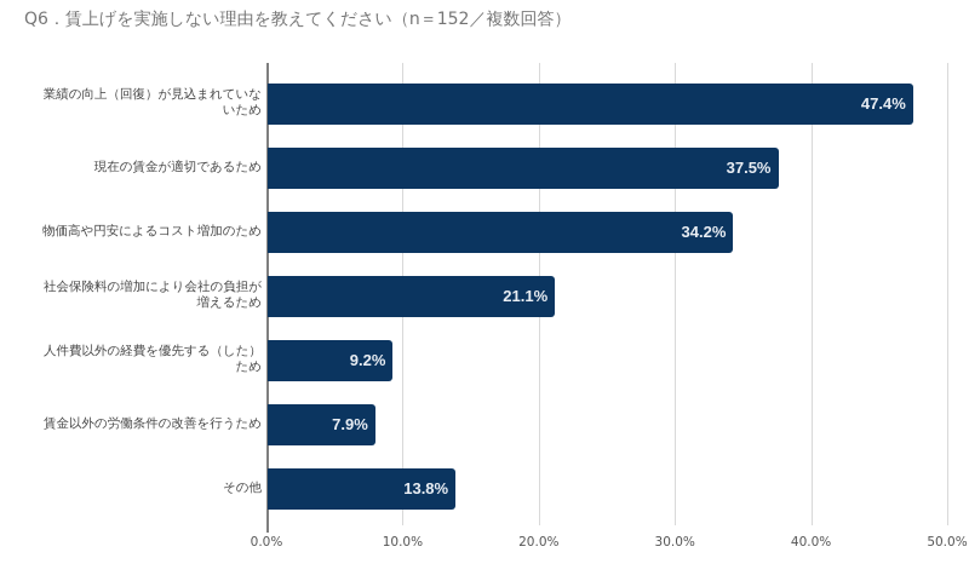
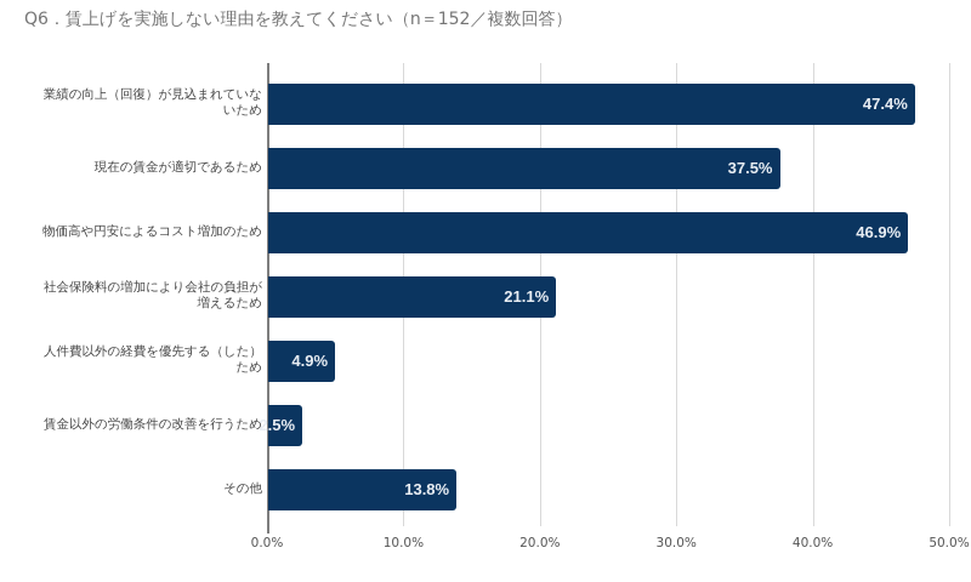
物価高や円安によるコスト増加のため: 34.2% -> 46.9%
人件費以外の経費を優先する（した）ため: 9.2% -> 4.9%
賃金以外の労働条件の改善を行うため: 7.9% -> 2.5%
